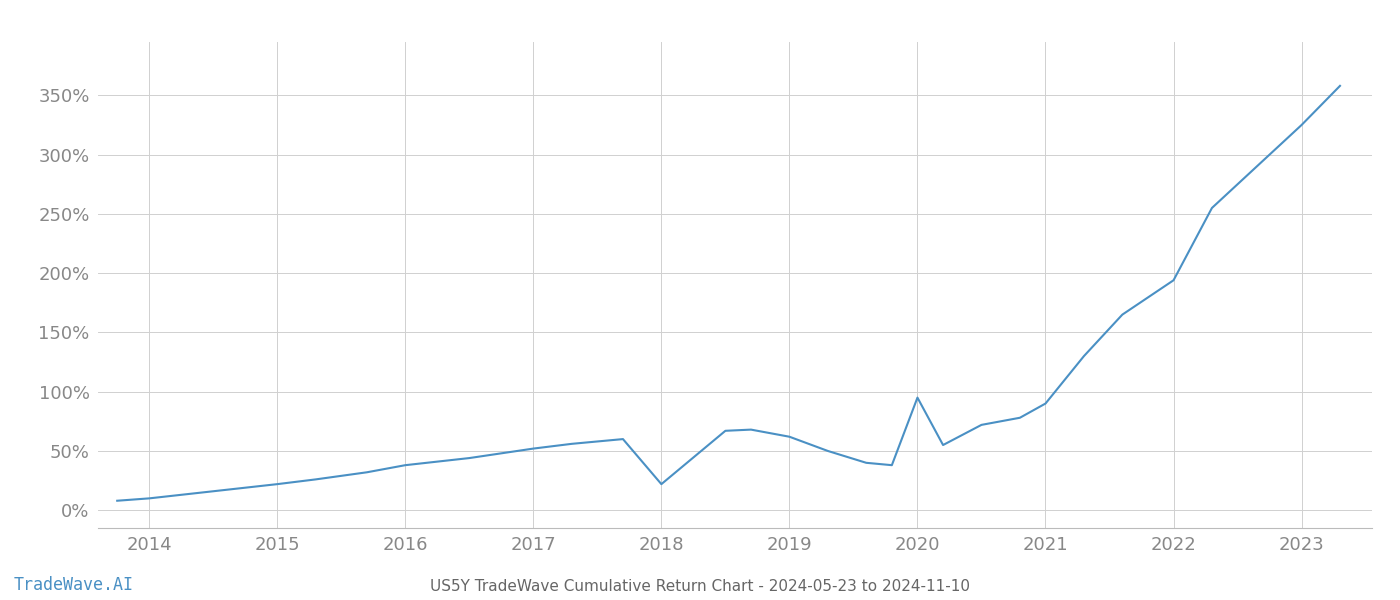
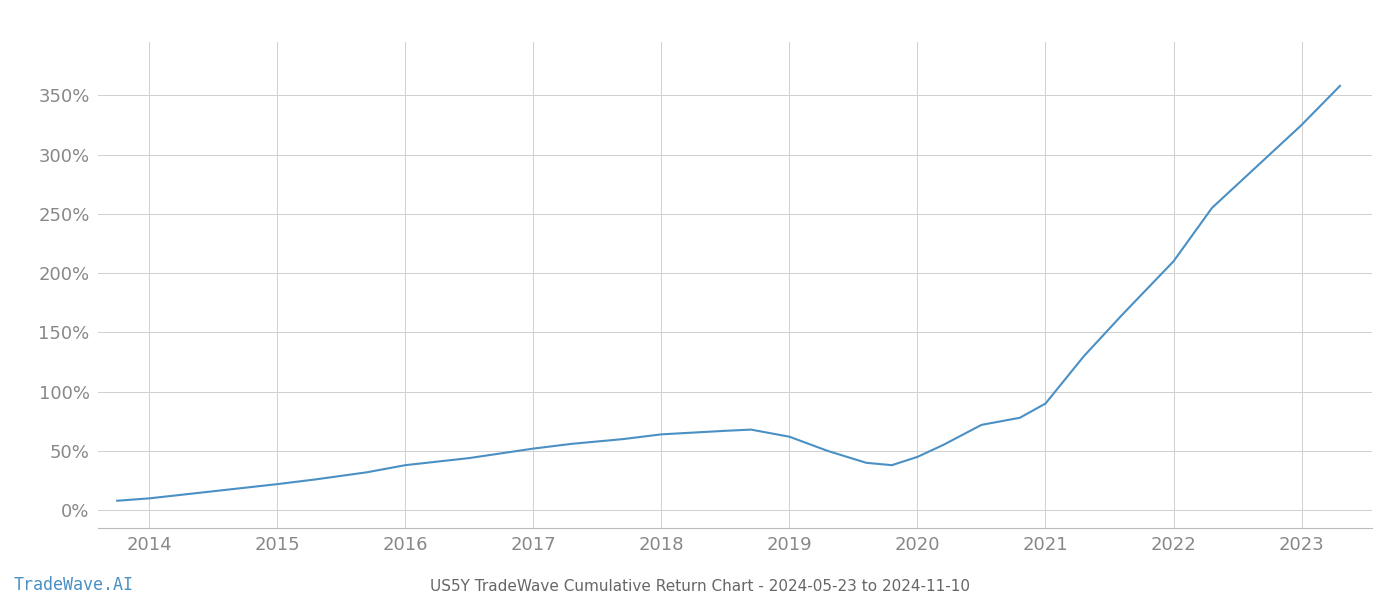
2018: 22% -> 64%
2020: 95% -> 45%
2022: 194% -> 210%
